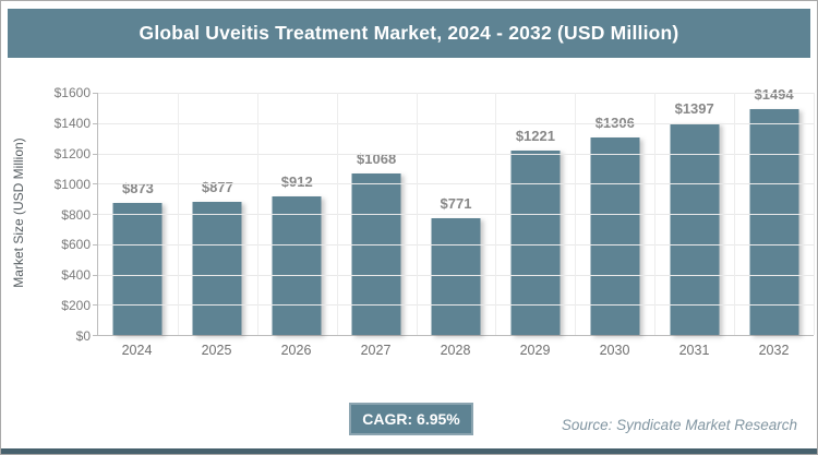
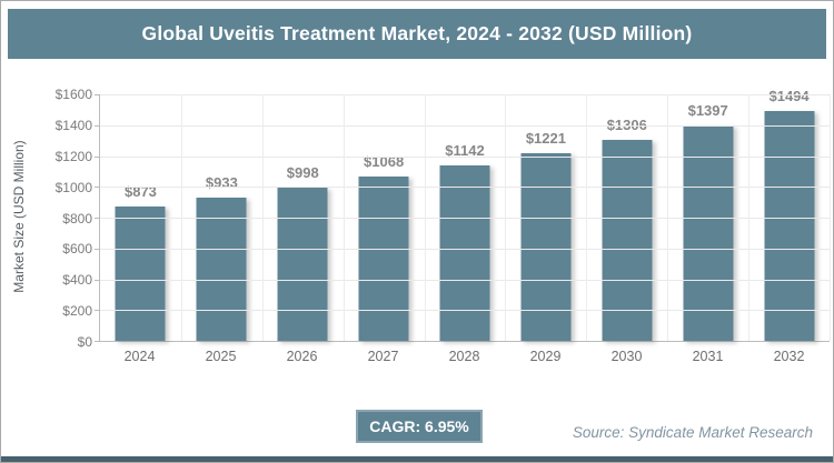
2025: $877 -> $933
2026: $912 -> $998
2028: $771 -> $1142
